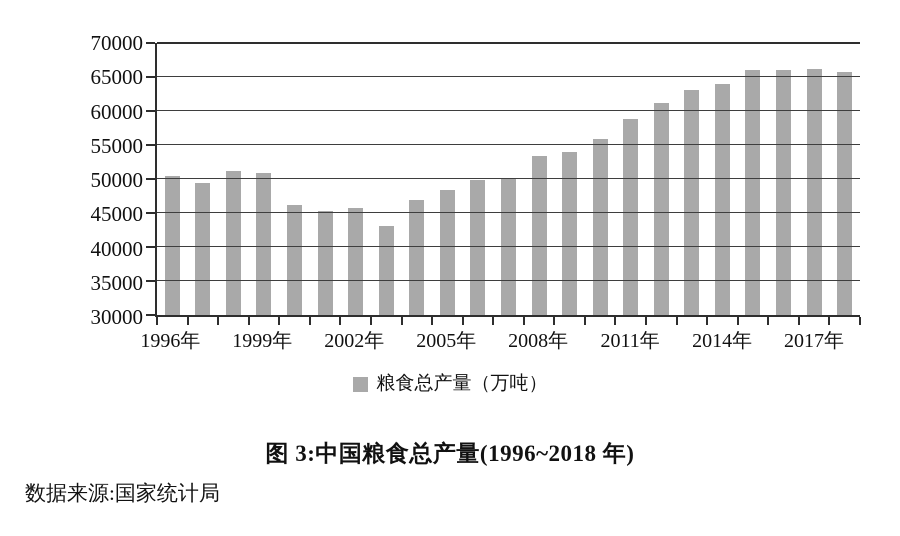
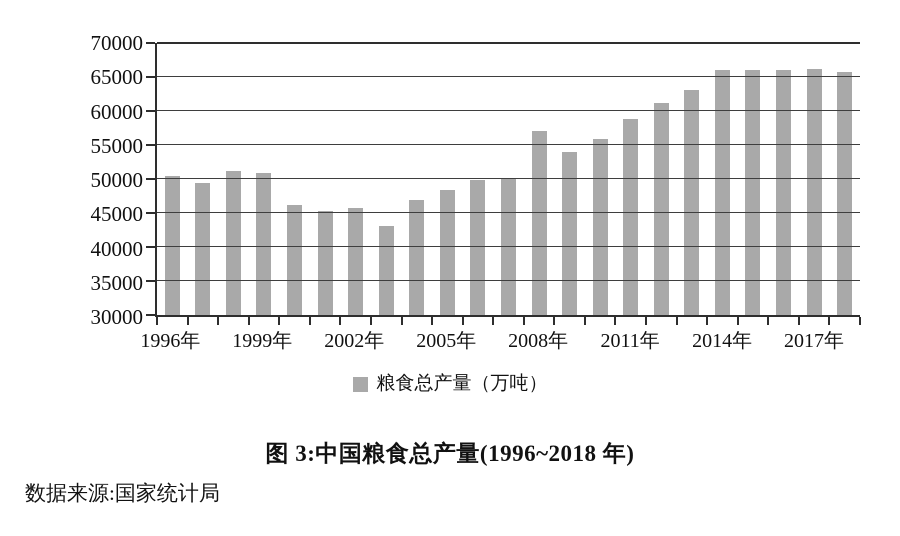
2008年: 53000 -> 57000
2014年: 64000 -> 66000
